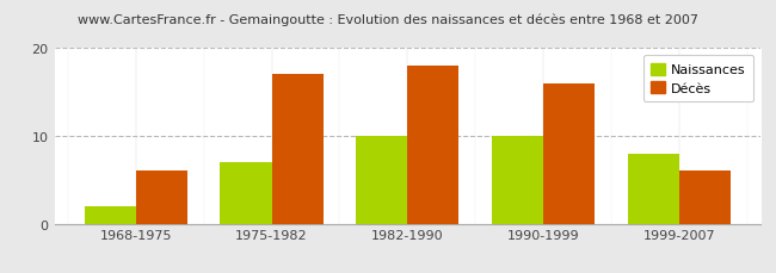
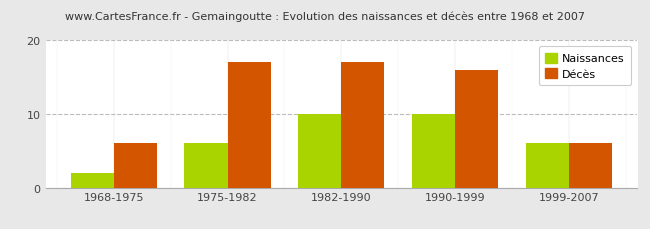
Naissances/1975-1982: 7 -> 6
Décès/1982-1990: 18 -> 17
Naissances/1999-2007: 8 -> 6
